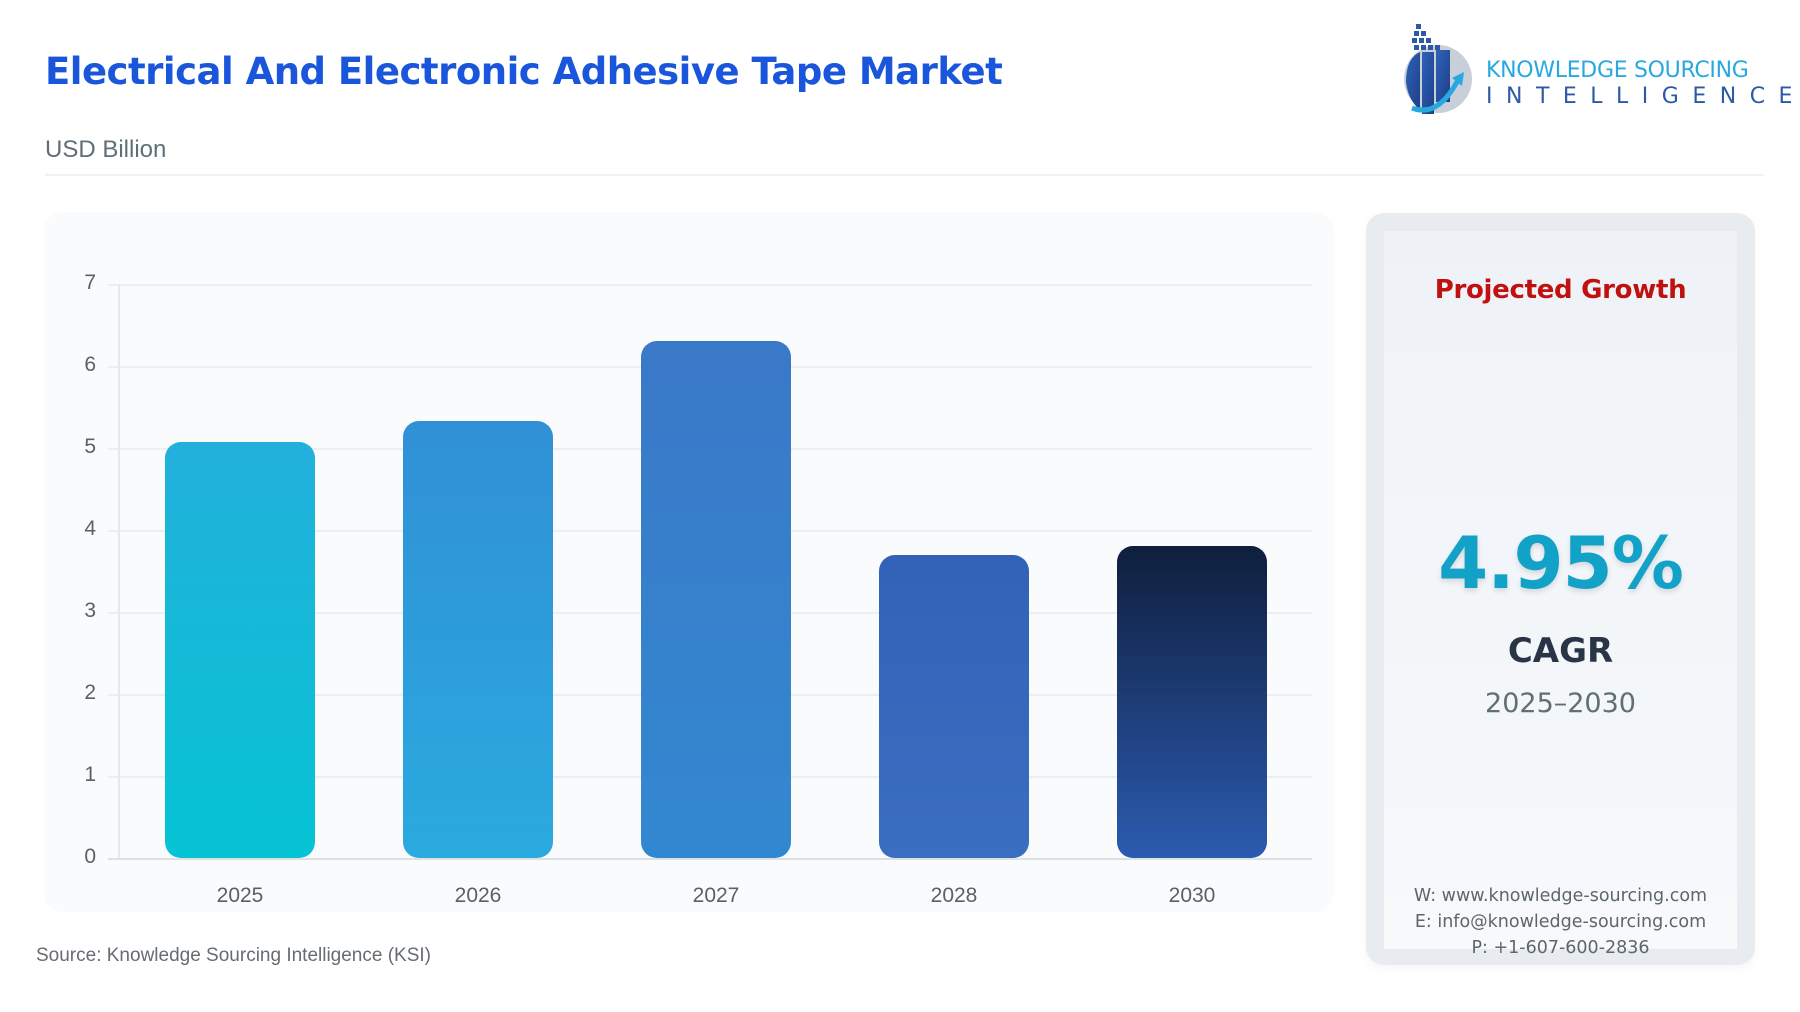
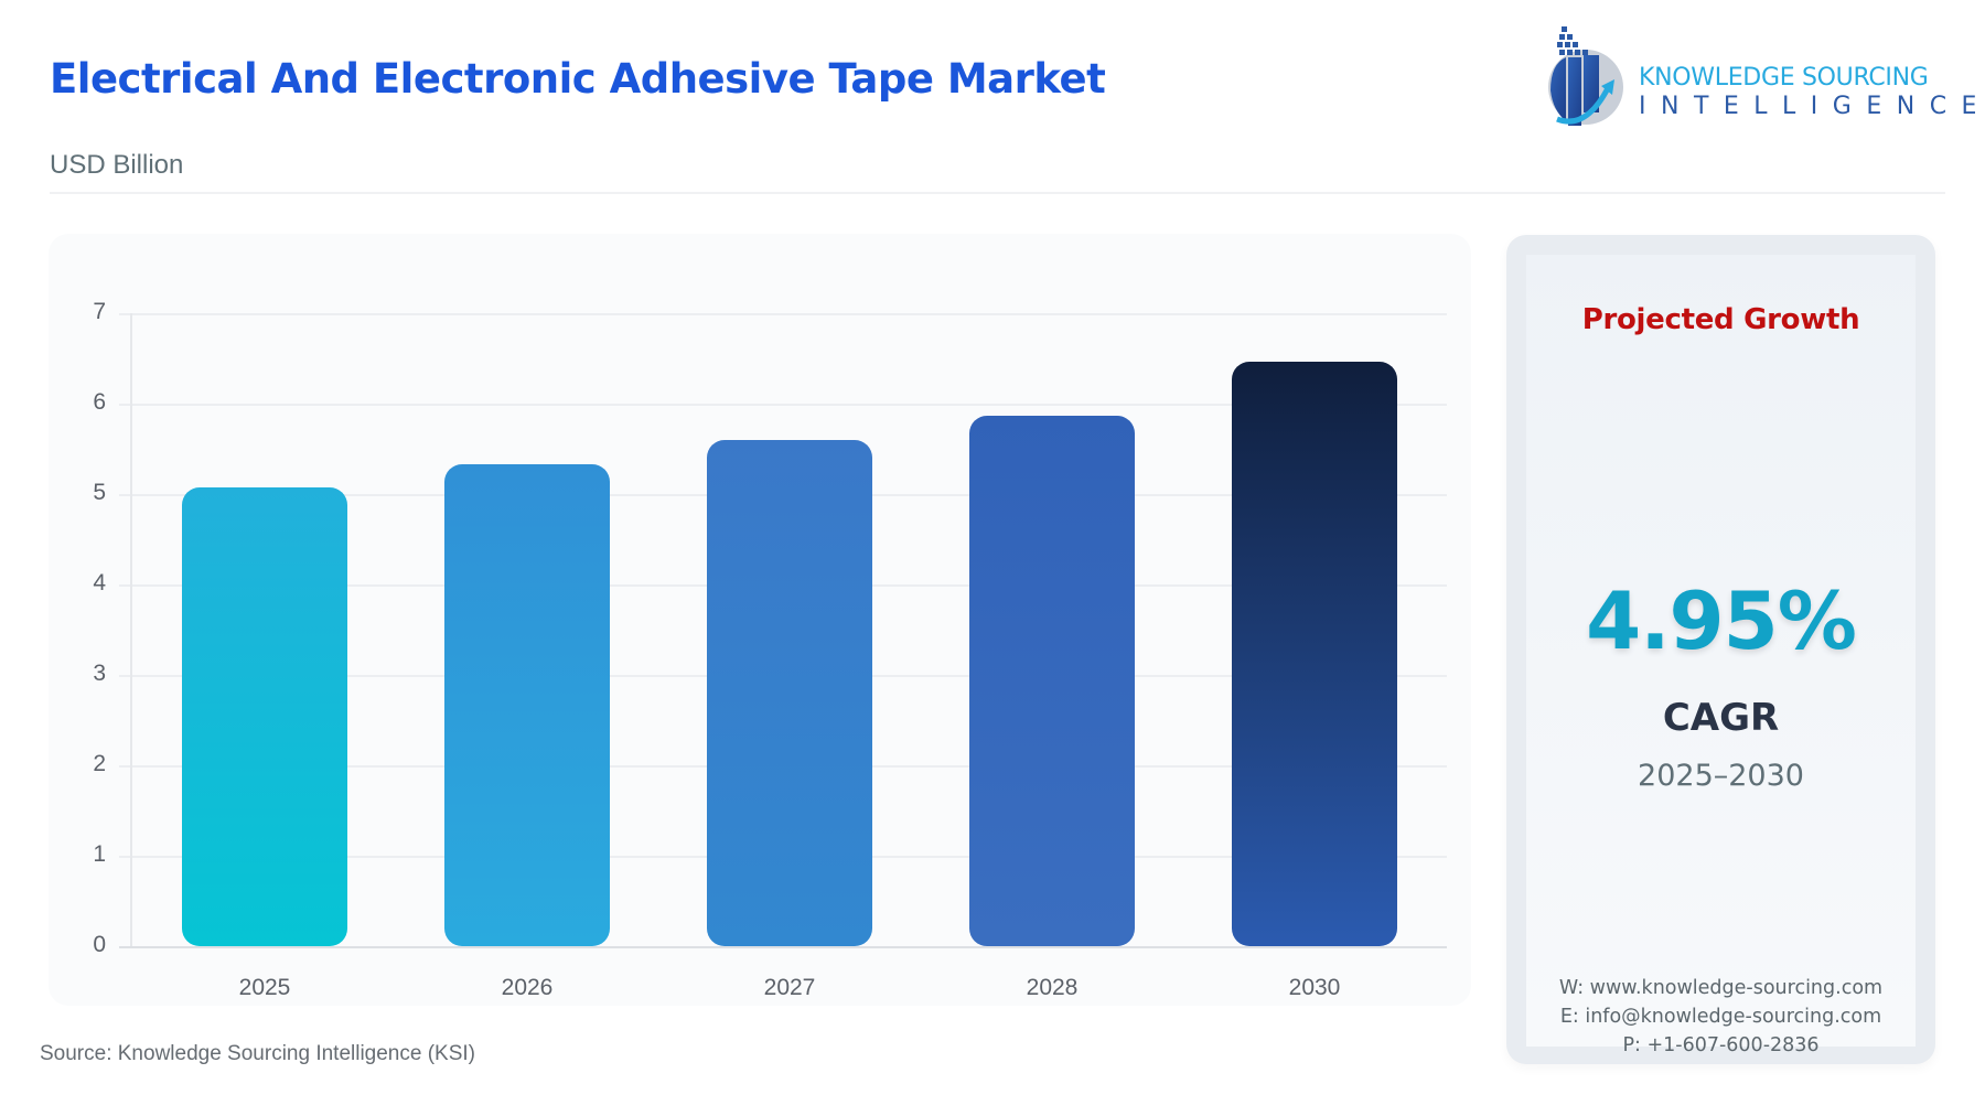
2027: 6.3 -> 5.6
2028: 3.7 -> 5.9
2030: 3.8 -> 6.5
